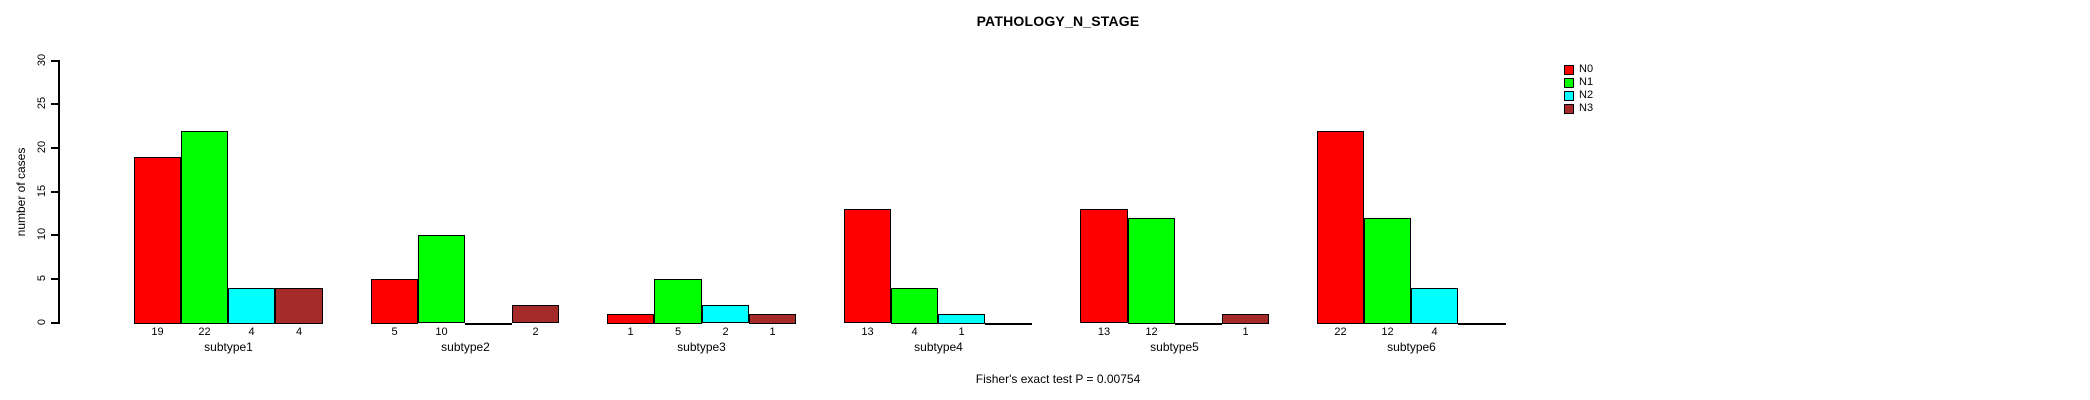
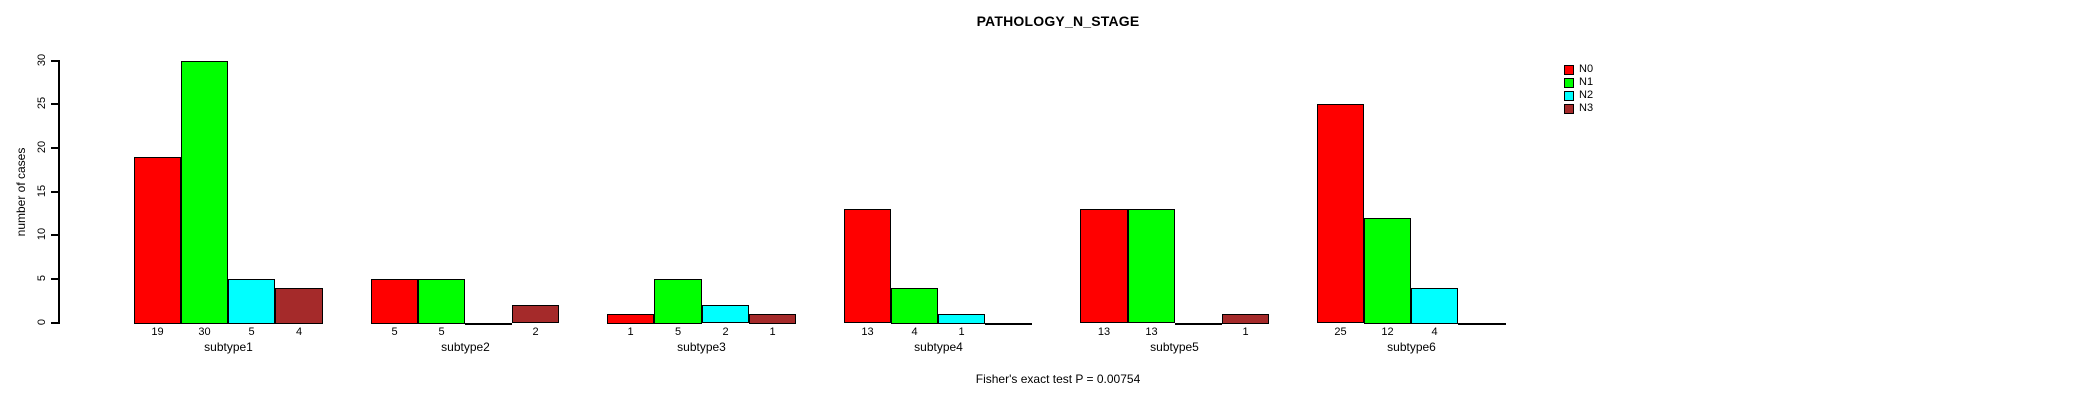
N1/subtype1: 22 -> 30
N2/subtype1: 4 -> 5
N1/subtype2: 10 -> 5
N1/subtype5: 12 -> 13
N0/subtype6: 22 -> 25
